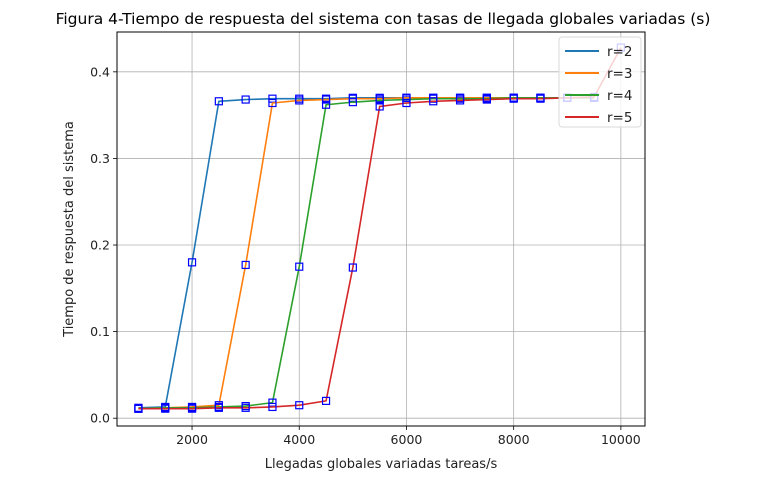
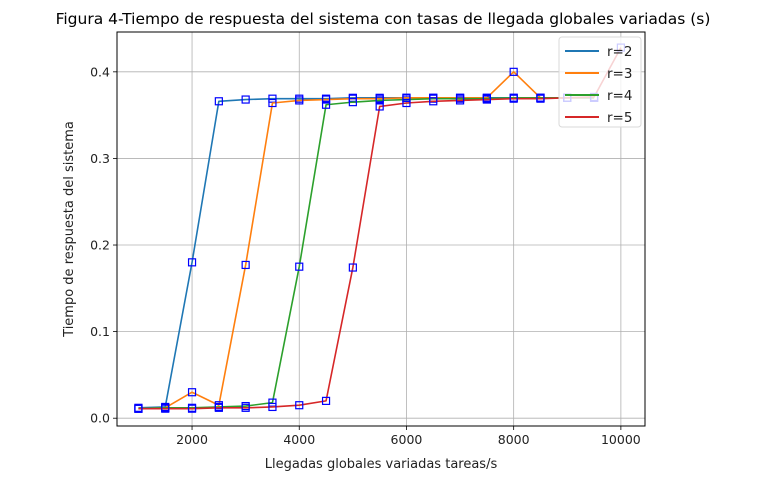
r=3/2000: 0.01 -> 0.03
r=3/8000: 0.37 -> 0.40
